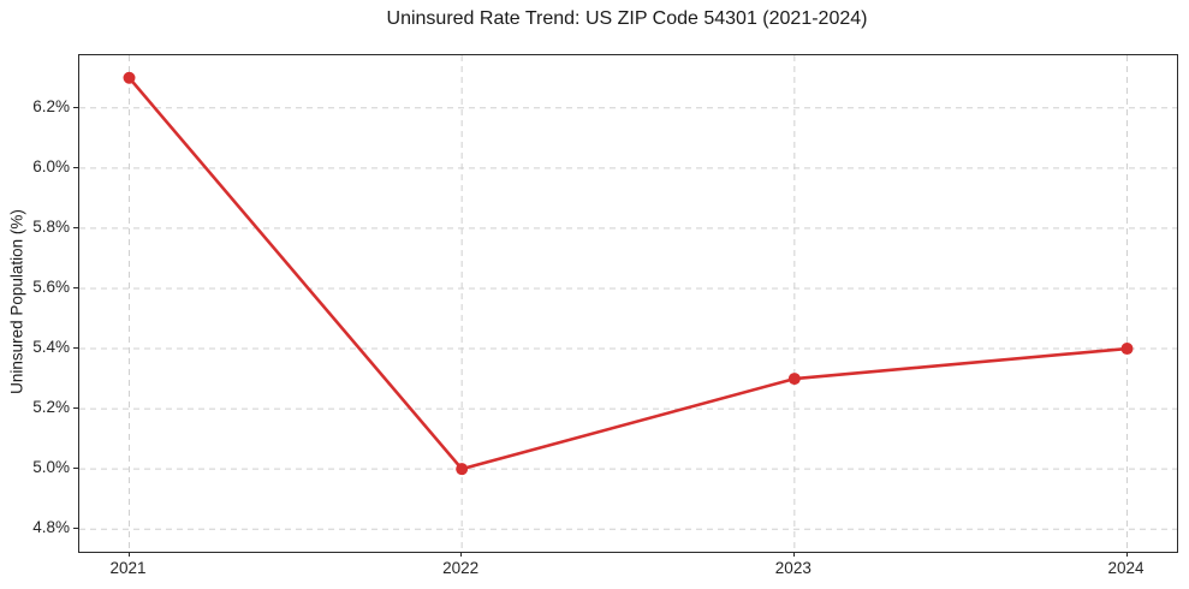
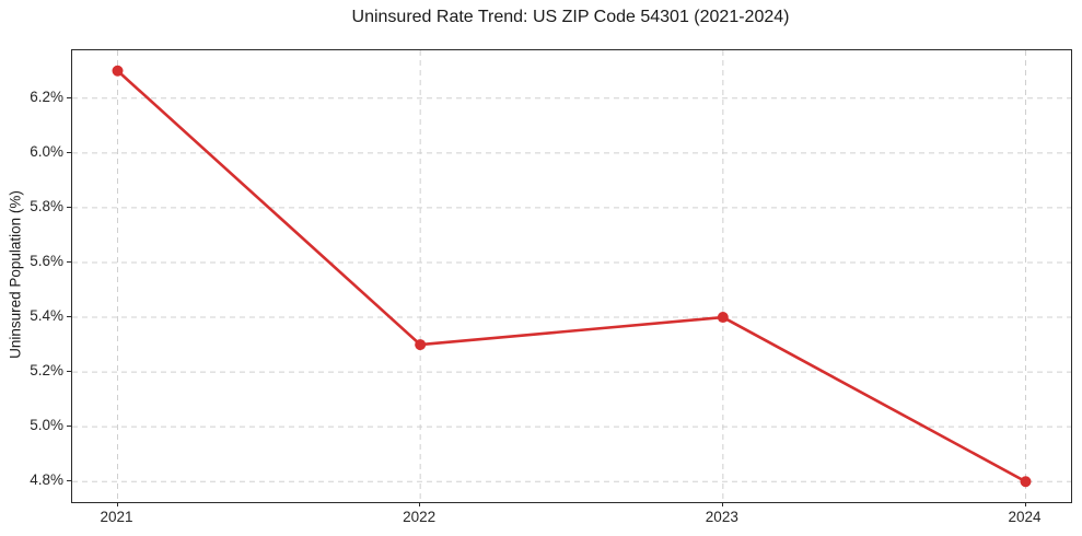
2022: 5.0% -> 5.3%
2023: 5.3% -> 5.4%
2024: 5.4% -> 4.8%
